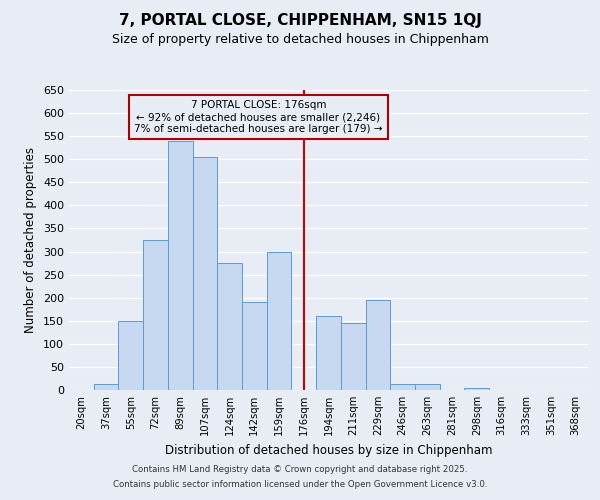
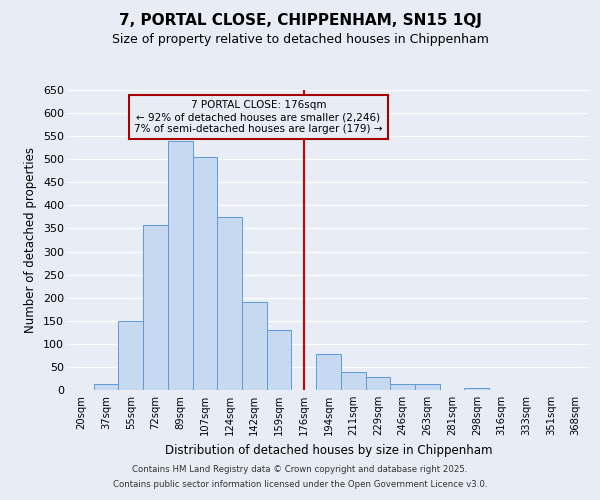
72sqm: 325 -> 358
124sqm: 275 -> 375
159sqm: 300 -> 130
194sqm: 160 -> 78
211sqm: 145 -> 40
229sqm: 195 -> 28
